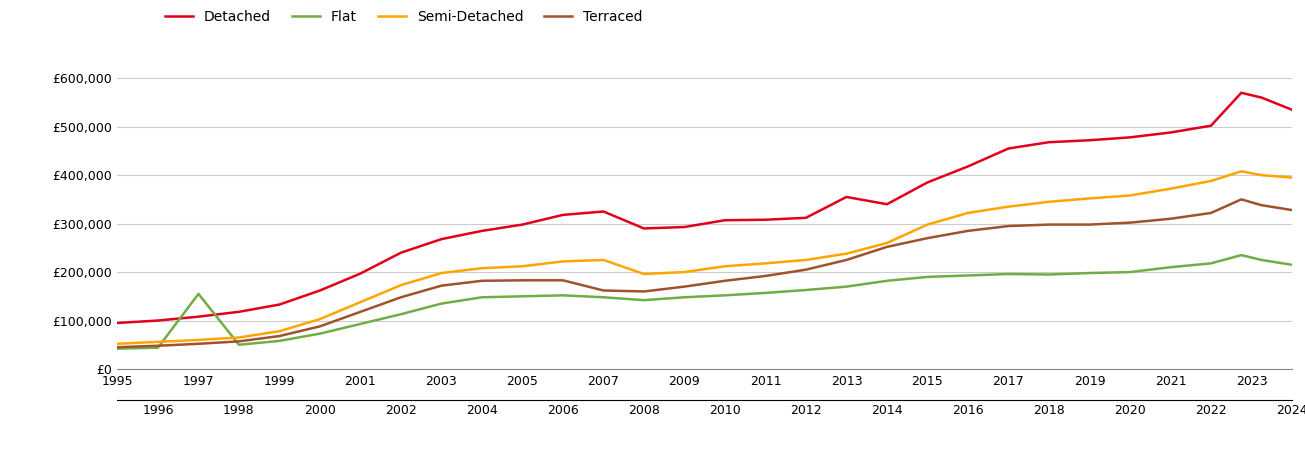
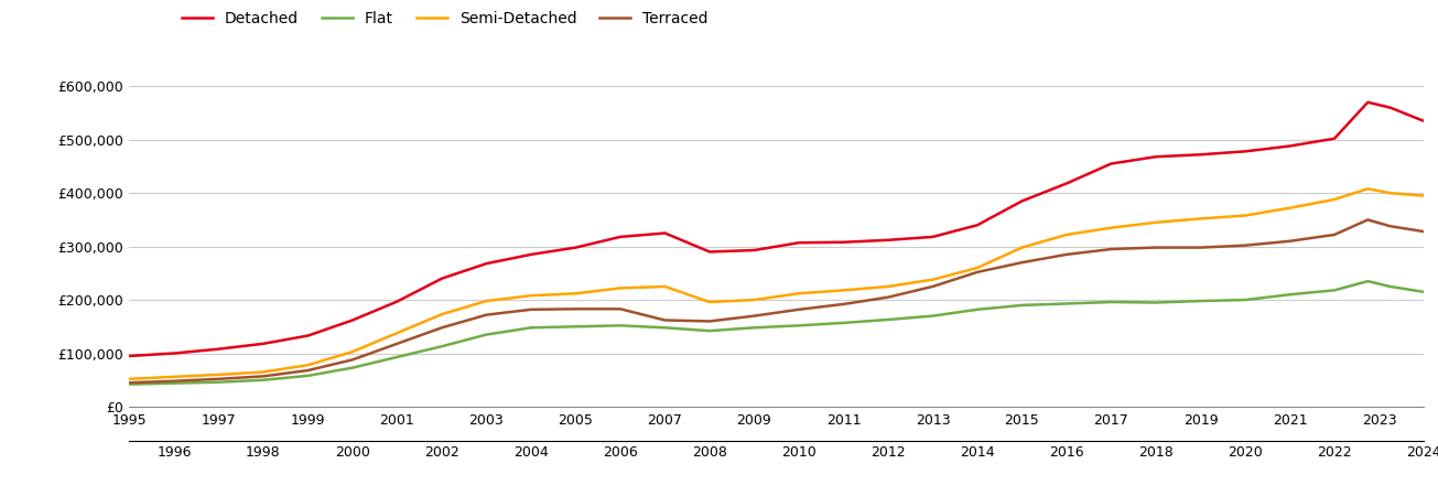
Flat/1997: £155,000 -> £46,000
Detached/2013: £355,000 -> £318,000
